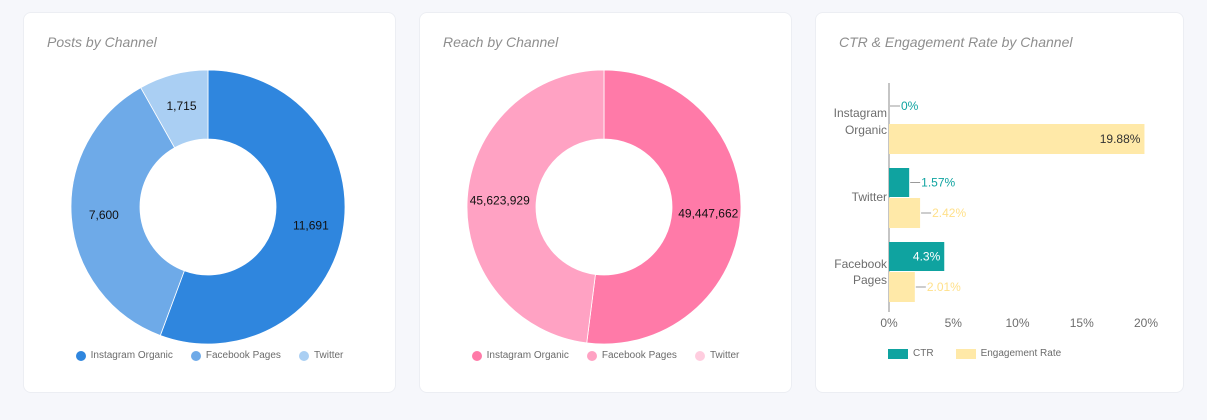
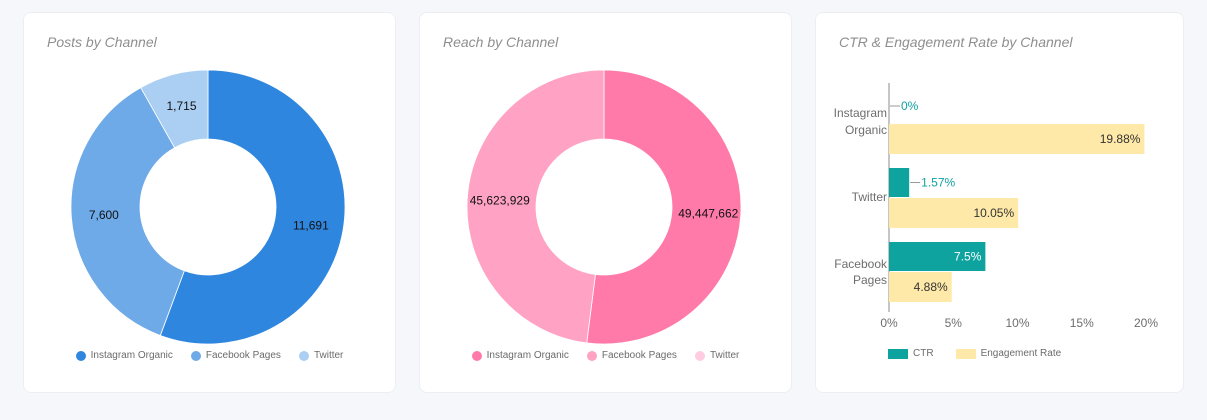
CTR & Engagement Rate by Channel/Engagement Rate/Twitter: 2.42% -> 10.05%
CTR & Engagement Rate by Channel/CTR/Facebook Pages: 4.3% -> 7.5%
CTR & Engagement Rate by Channel/Engagement Rate/Facebook Pages: 2.01% -> 4.88%
